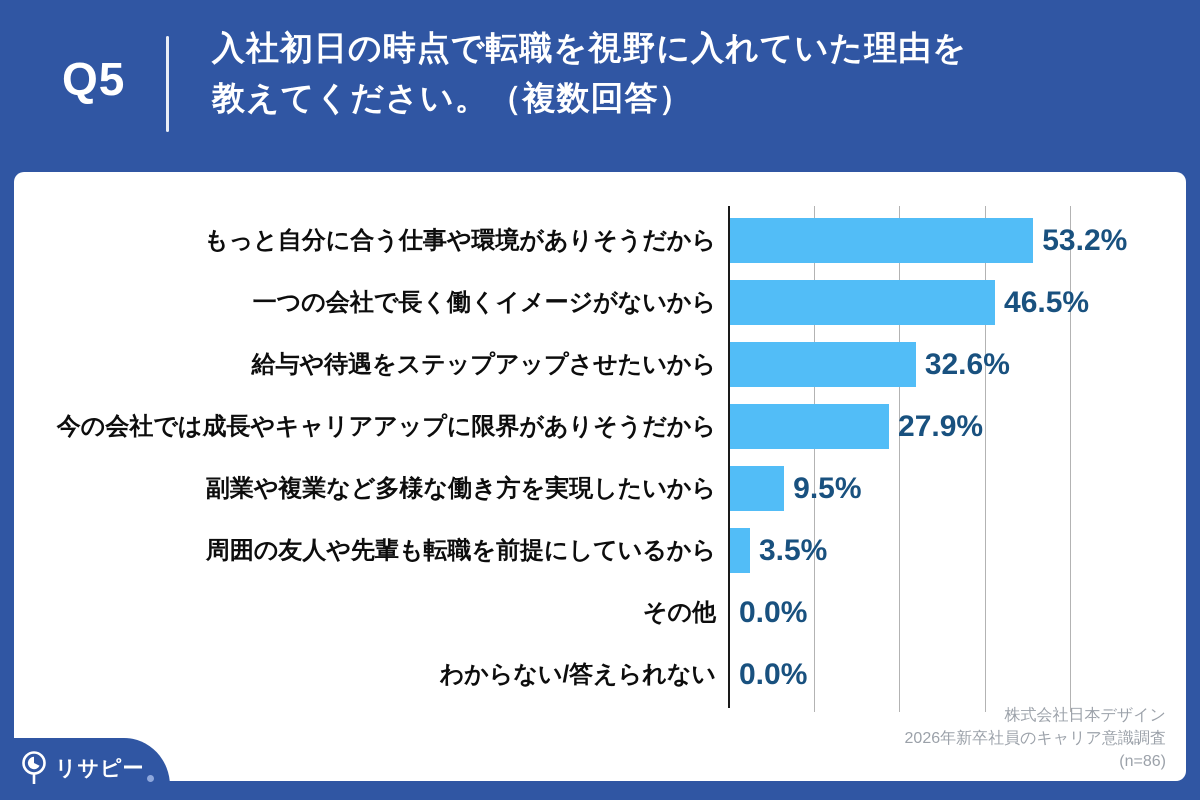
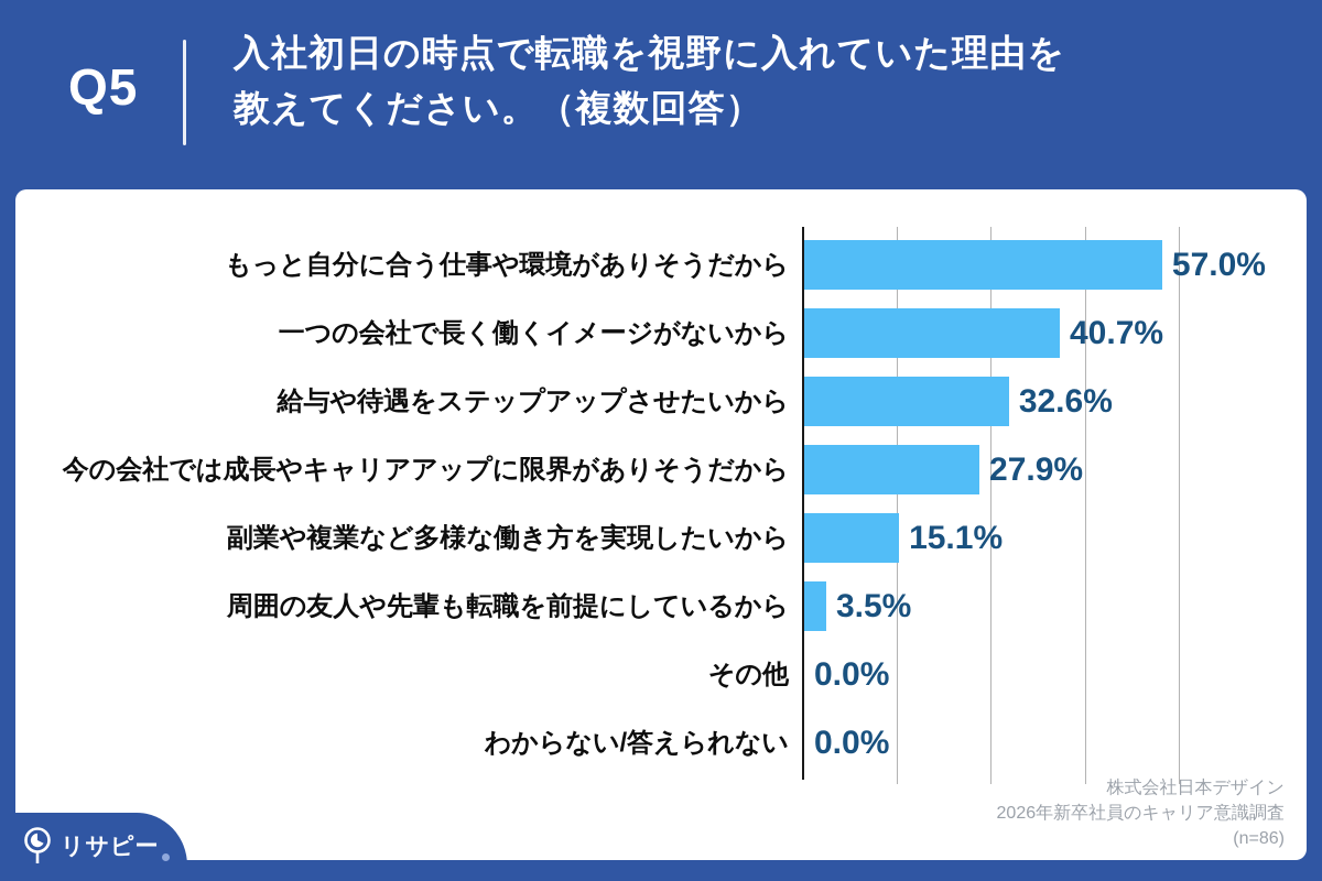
もっと自分に合う仕事や環境がありそうだから: 53.2% -> 57.0%
一つの会社で長く働くイメージがないから: 46.5% -> 40.7%
副業や複業など多様な働き方を実現したいから: 9.5% -> 15.1%
